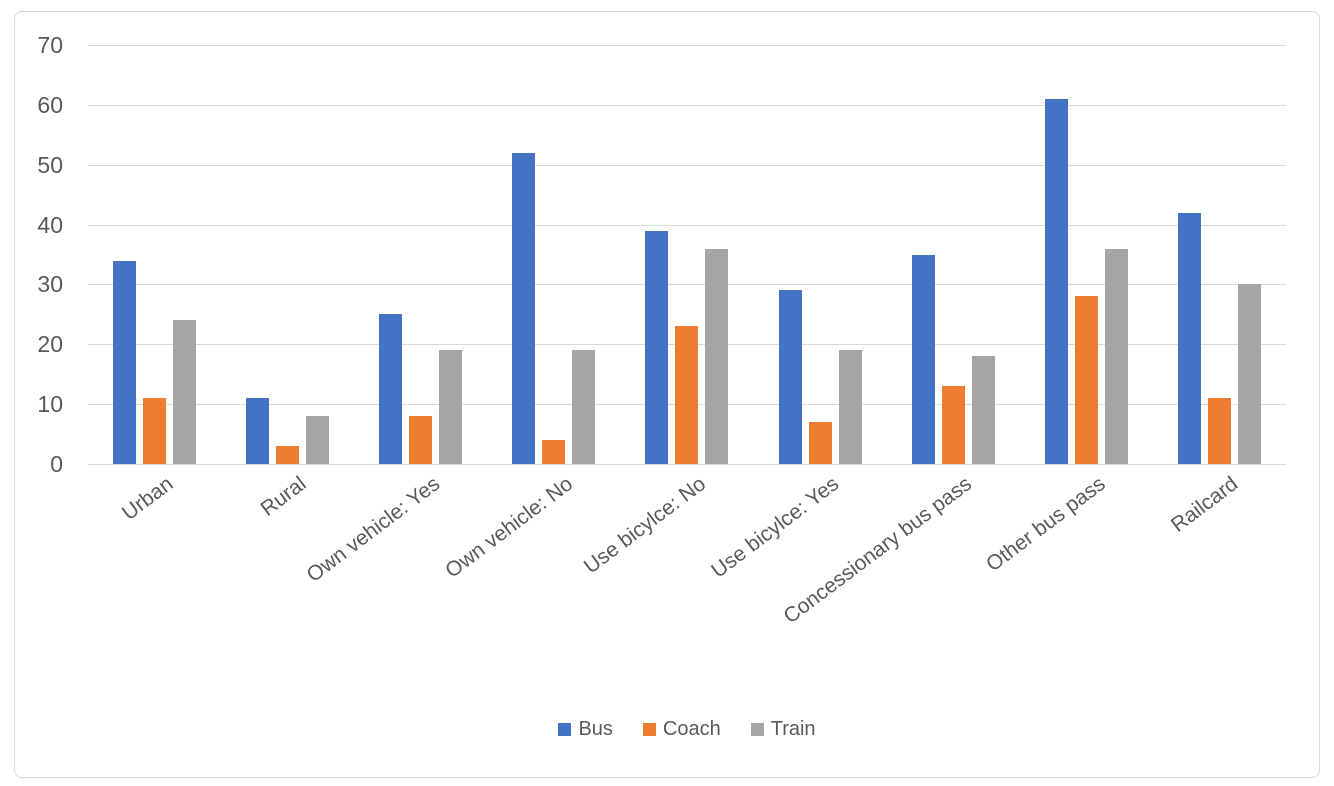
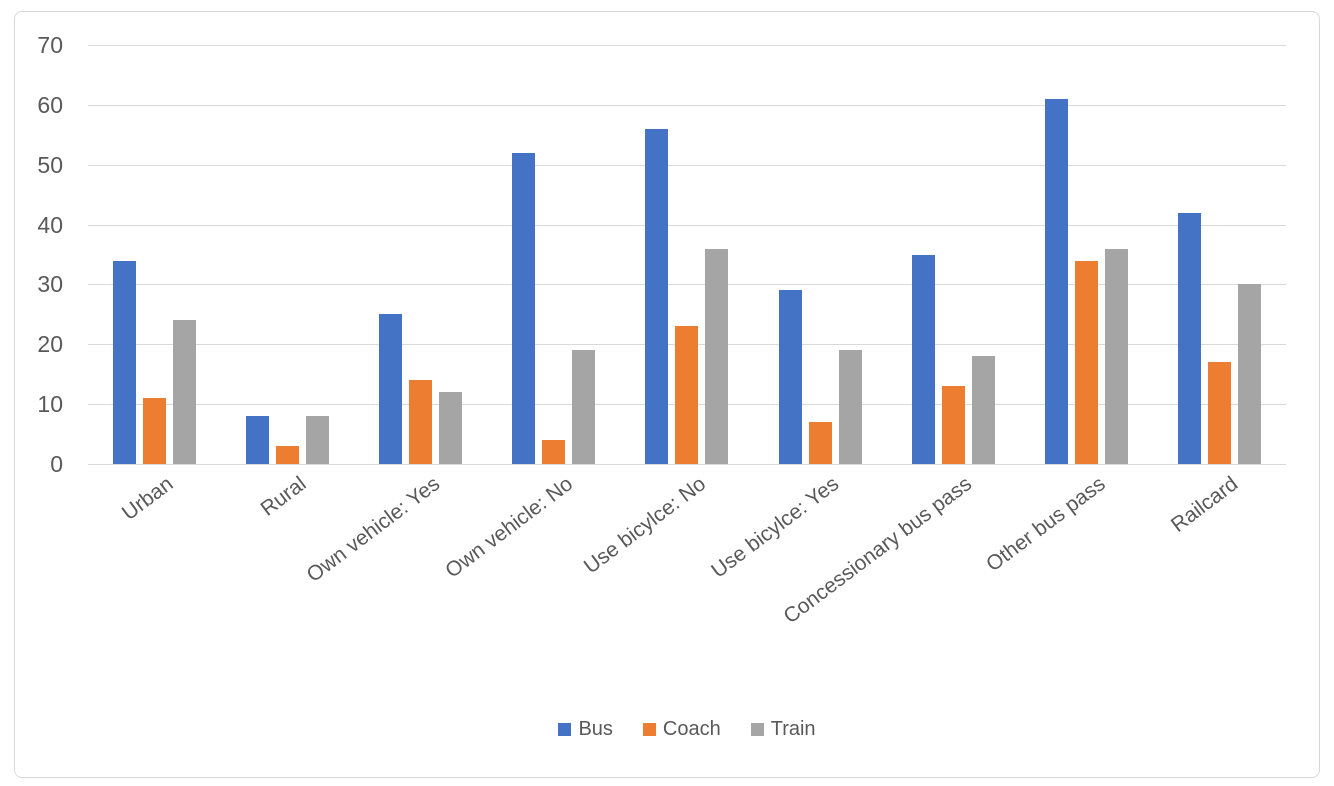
Bus/Rural: 11 -> 8
Coach/Own vehicle: Yes: 8 -> 14
Train/Own vehicle: Yes: 19 -> 12
Bus/Use bicylce: No: 39 -> 56
Coach/Other bus pass: 28 -> 34
Coach/Railcard: 11 -> 17
